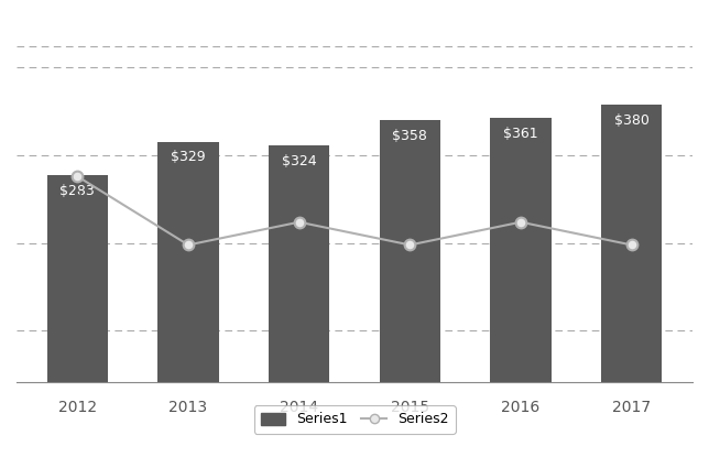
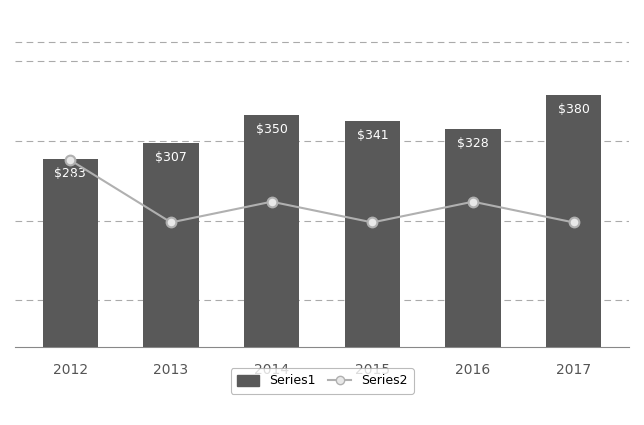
Series1/2013: $329 -> $307
Series1/2014: $324 -> $350
Series1/2015: $358 -> $341
Series1/2016: $361 -> $328
